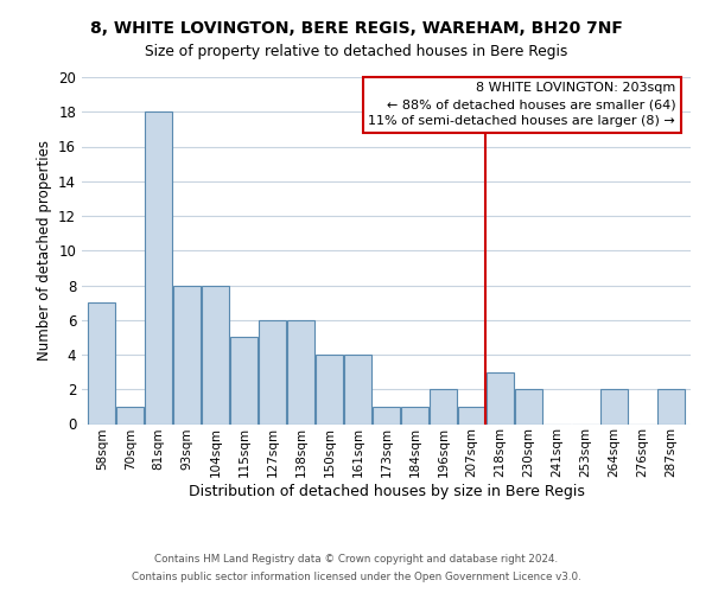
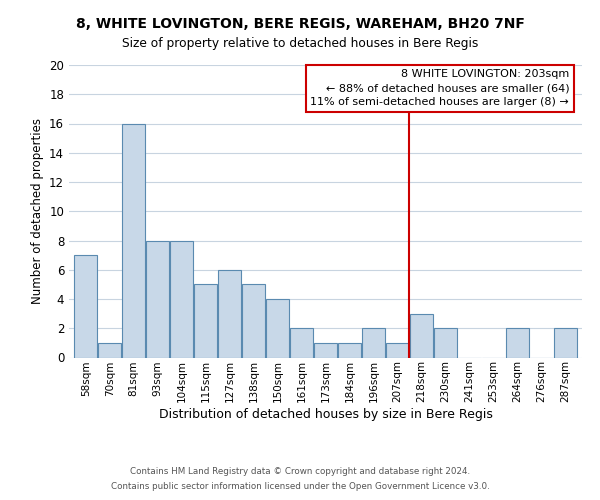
81sqm: 18 -> 16
138sqm: 6 -> 5
161sqm: 4 -> 2
